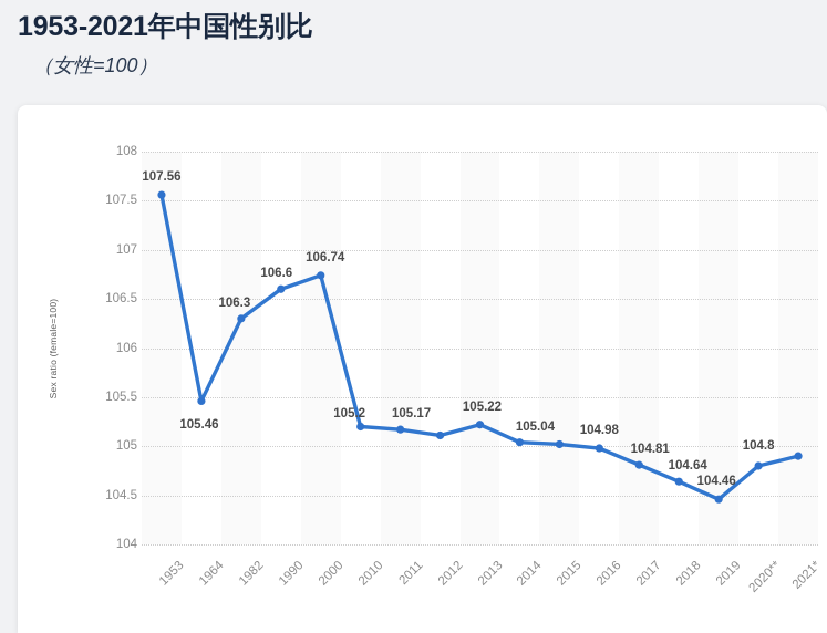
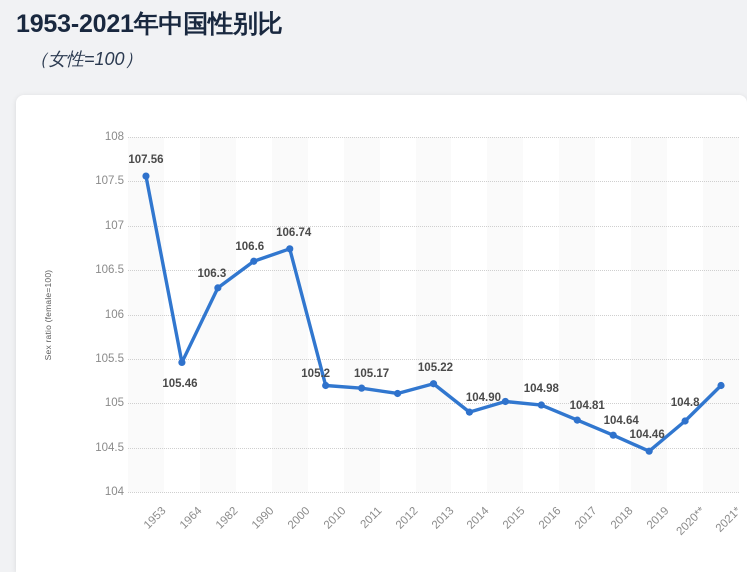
2014: 105.04 -> 104.90
2021*: 104.9 -> 105.2
